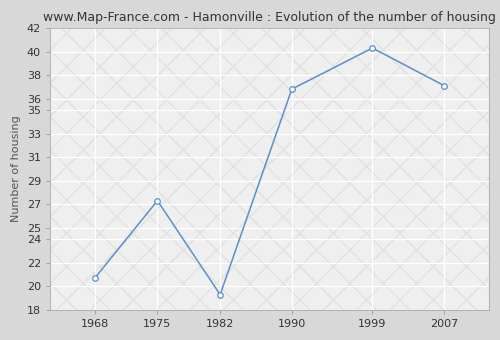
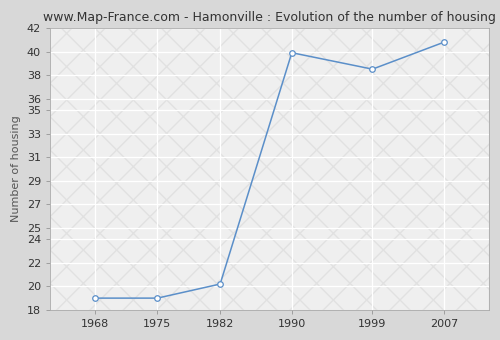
1968: 20.7 -> 19.0
1975: 27.3 -> 19.0
1982: 19.3 -> 20.2
1990: 36.8 -> 39.9
1999: 40.3 -> 38.5
2007: 37.1 -> 40.8
